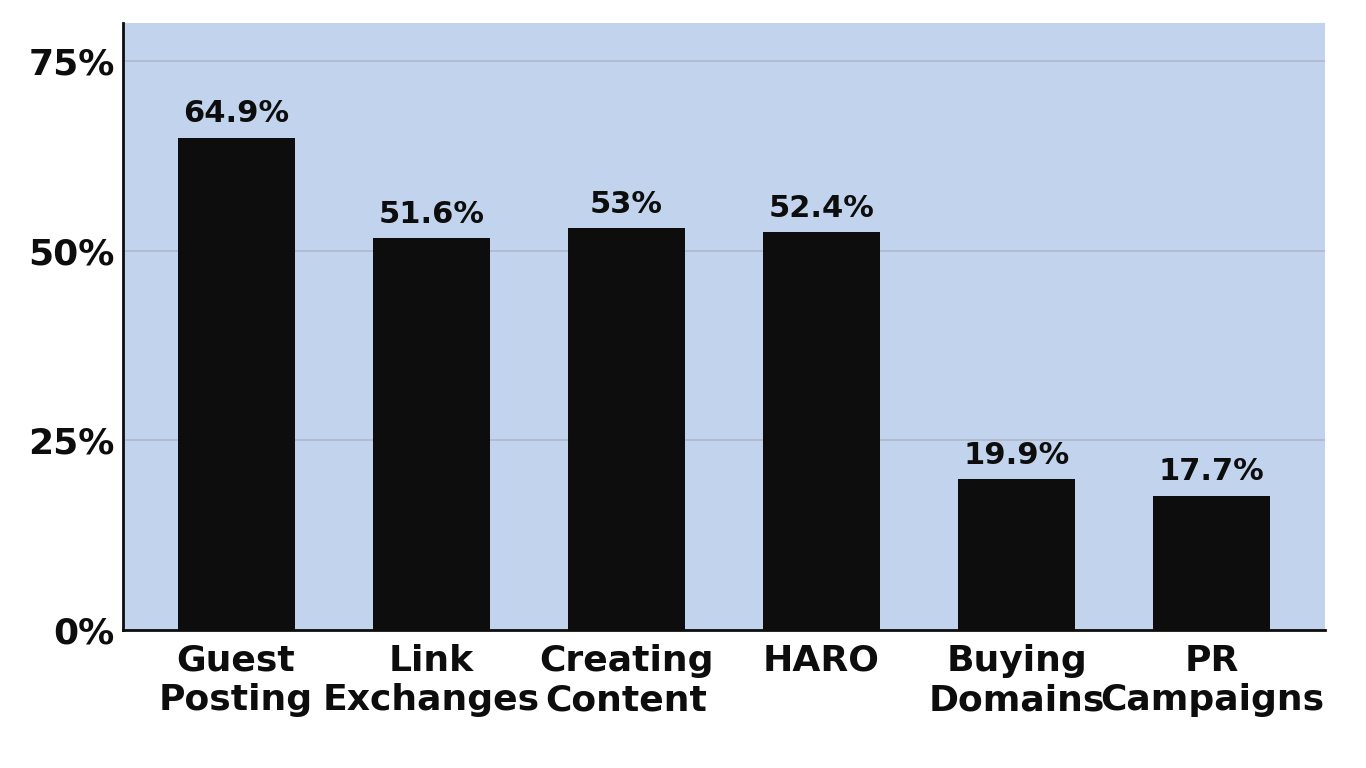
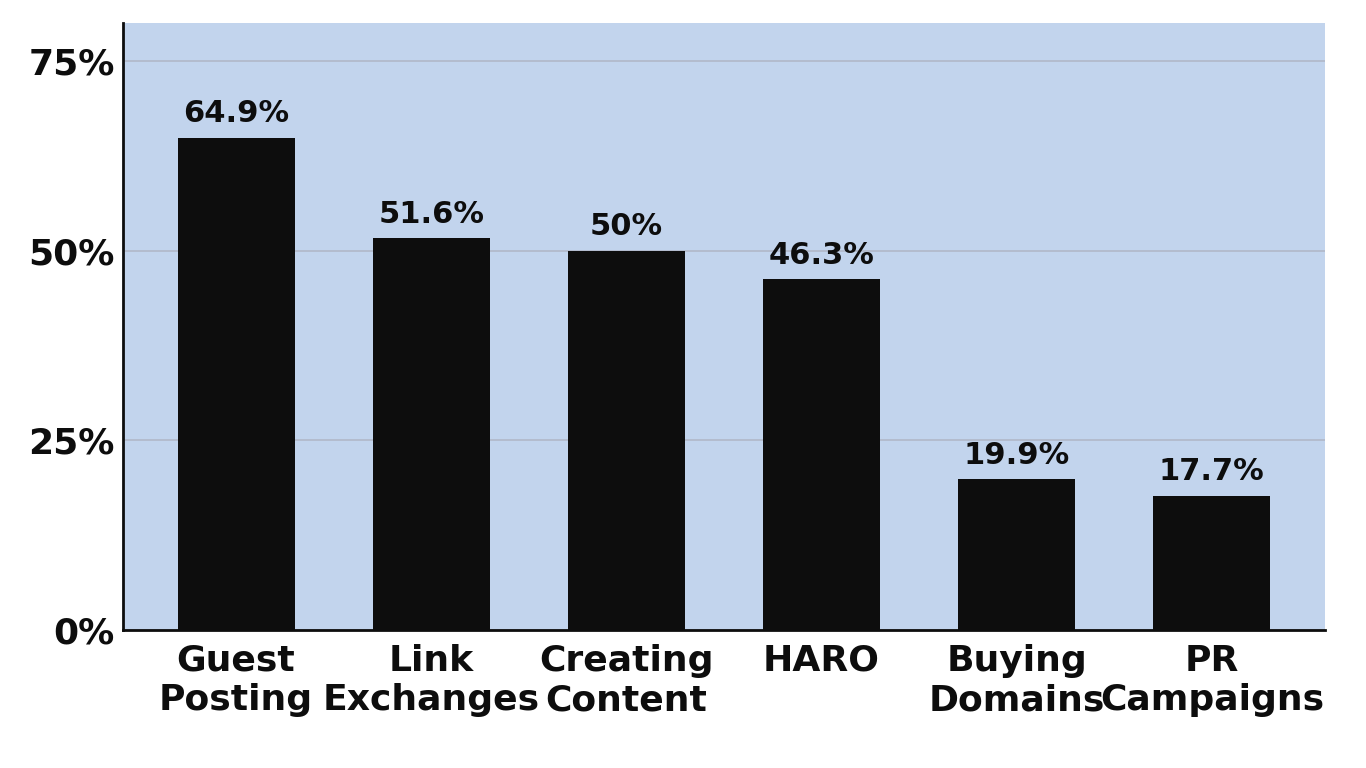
Creating Content: 53% -> 50%
HARO: 52.4% -> 46.3%
